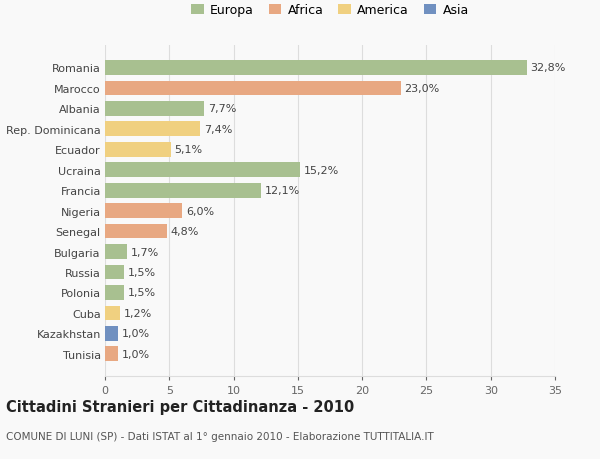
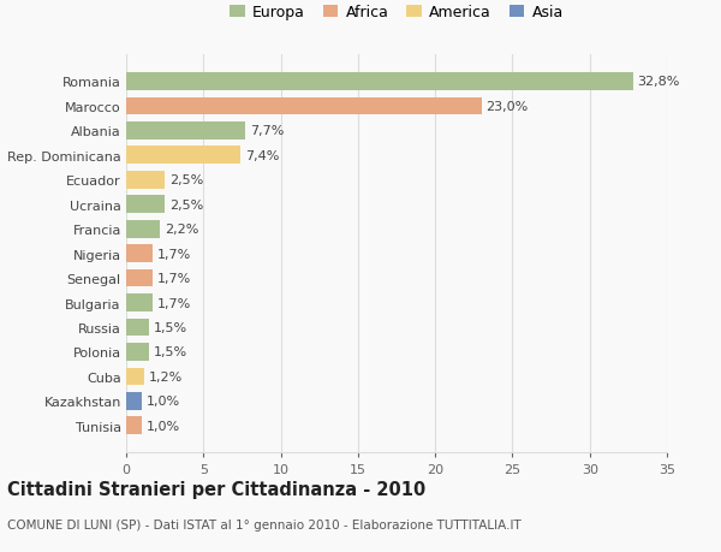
Ecuador: 5,1% -> 2,5%
Ucraina: 15,2% -> 2,5%
Francia: 12,1% -> 2,2%
Nigeria: 6,0% -> 1,7%
Senegal: 4,8% -> 1,7%
